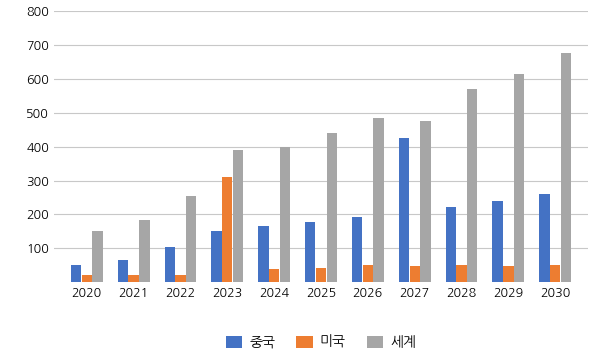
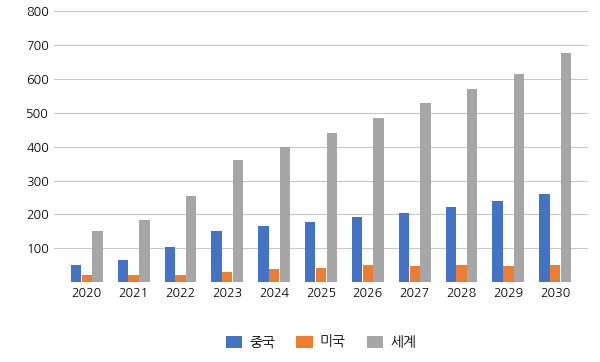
미국/2023: 310 -> 32
세계/2023: 390 -> 360
중국/2027: 425 -> 205
세계/2027: 475 -> 528
